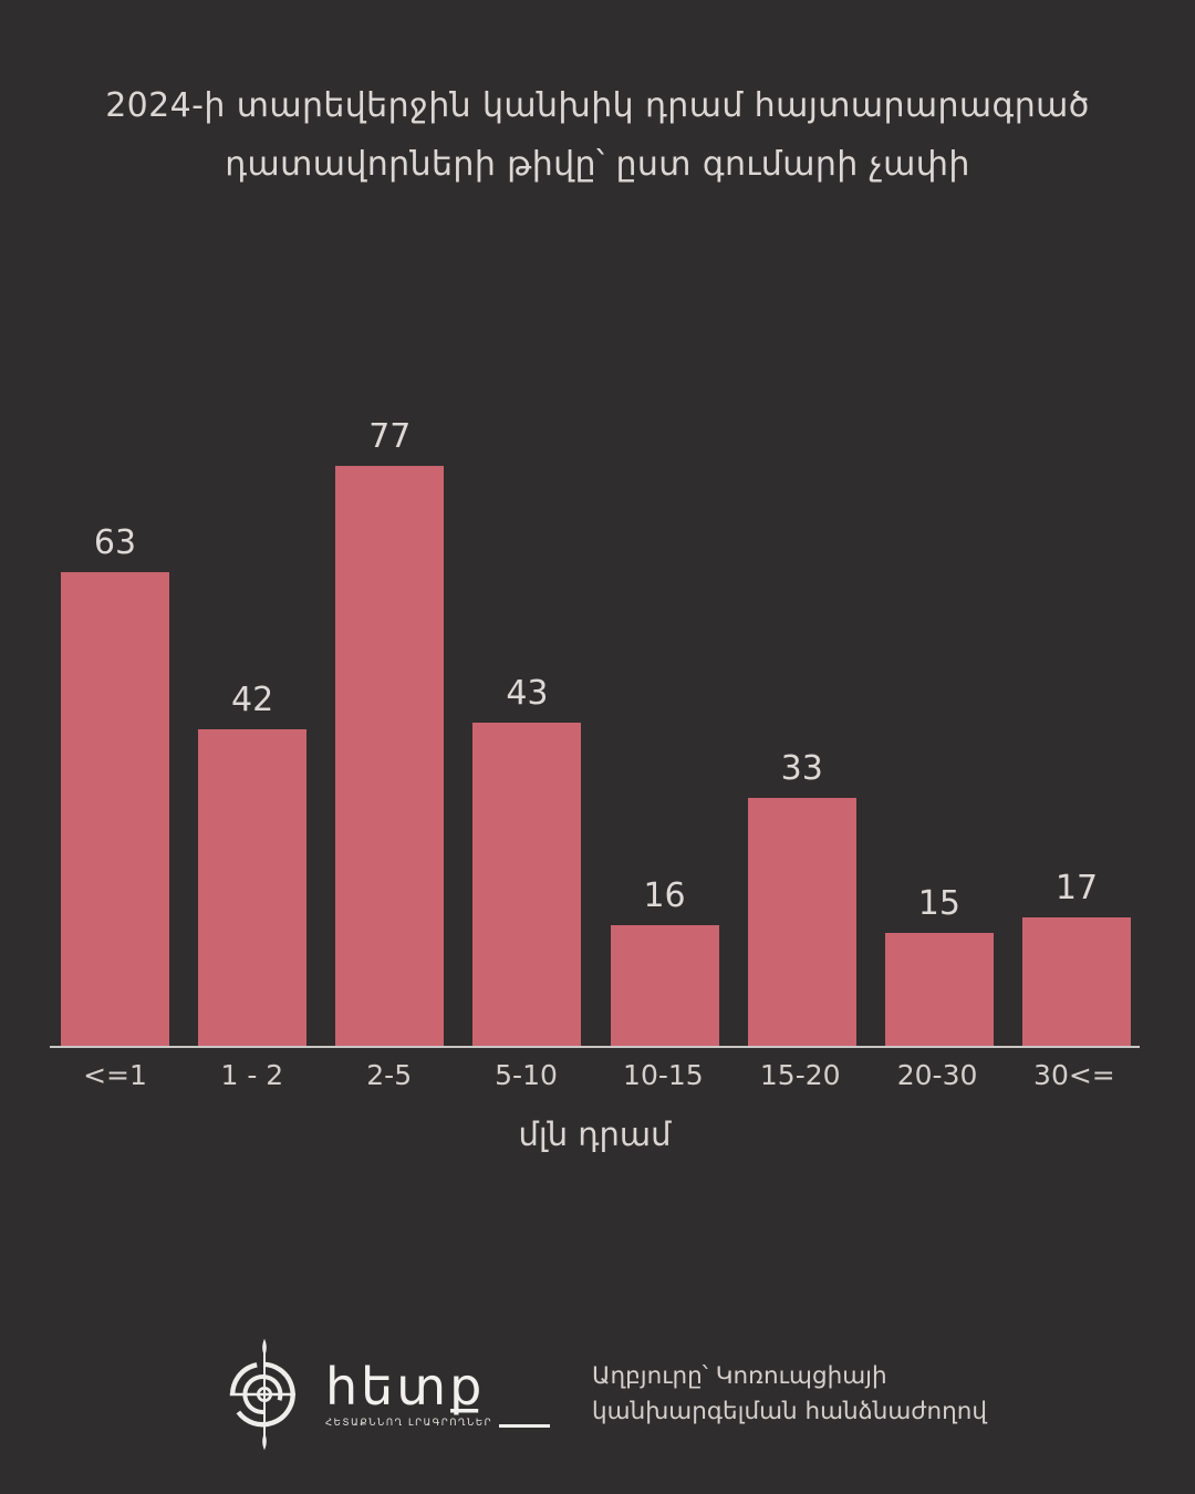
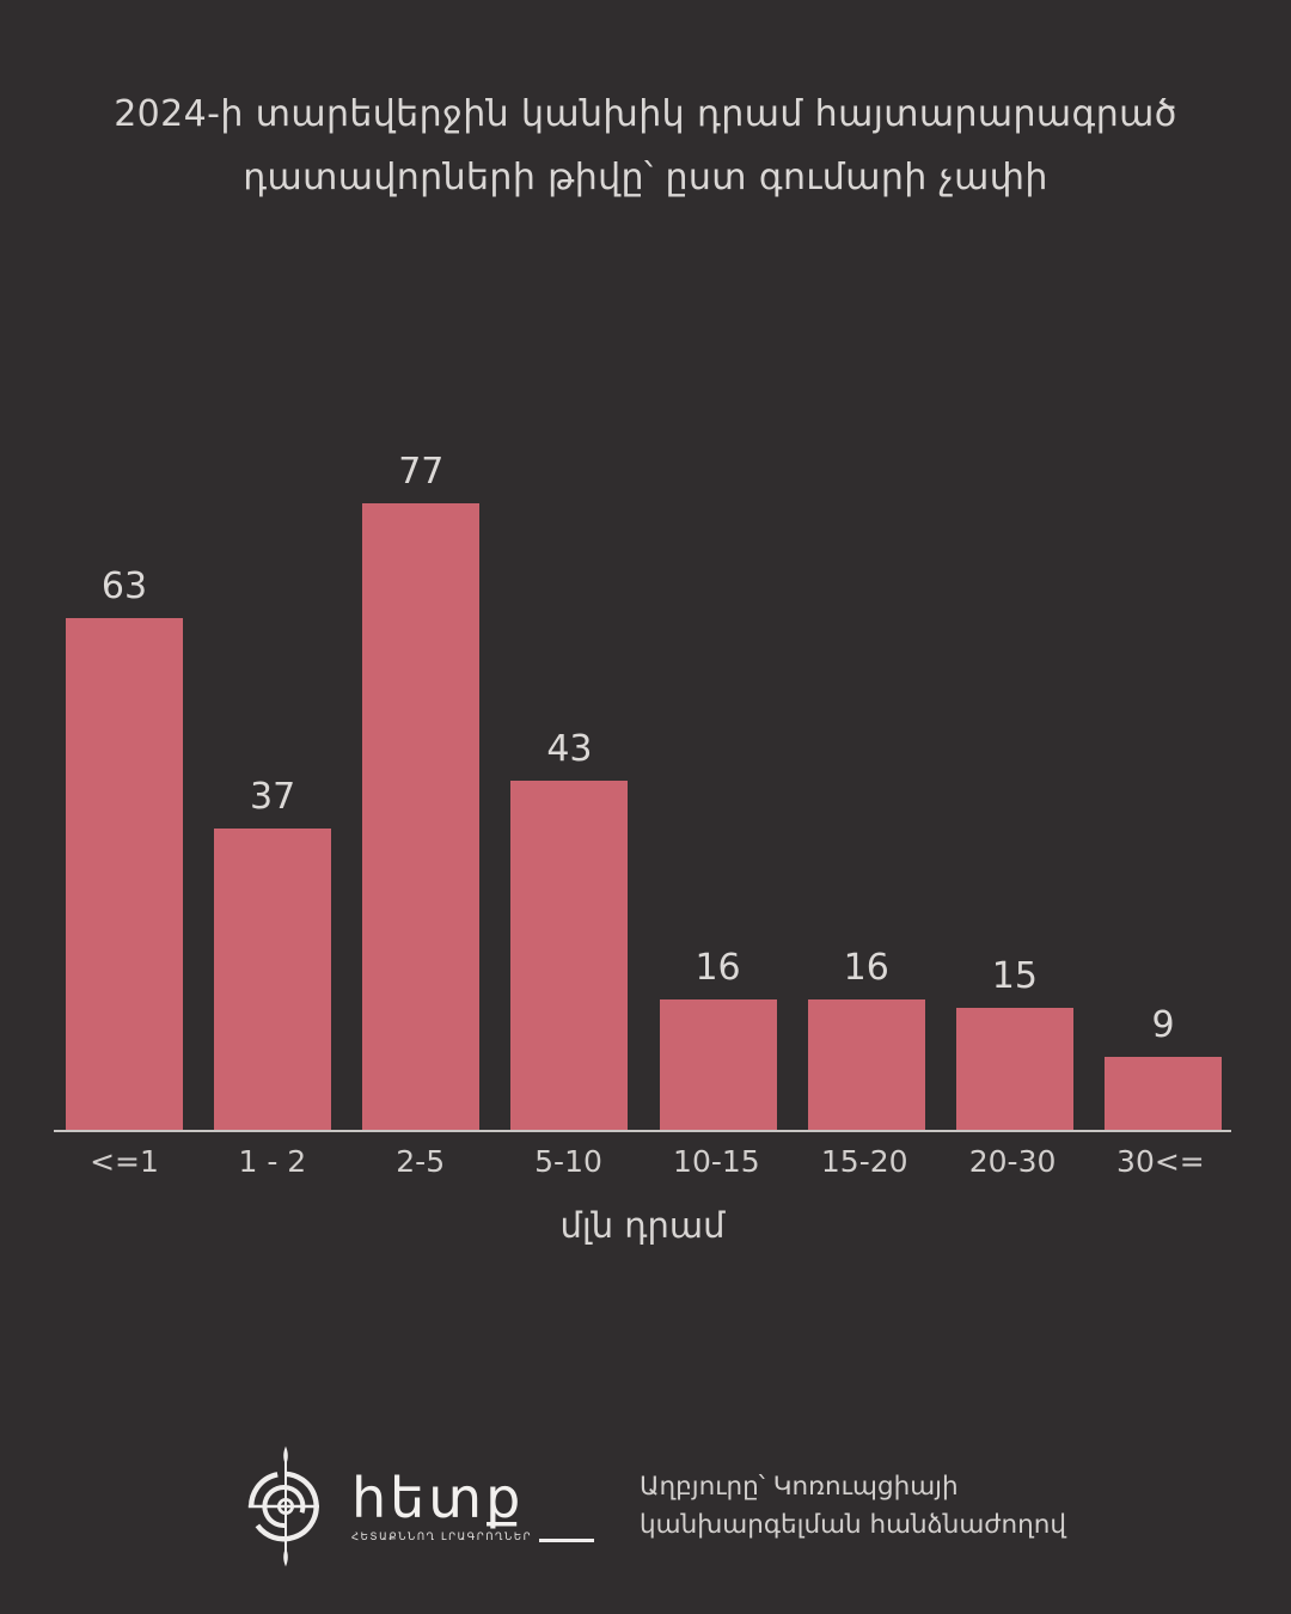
1 - 2: 42 -> 37
15-20: 33 -> 16
30<=: 17 -> 9
